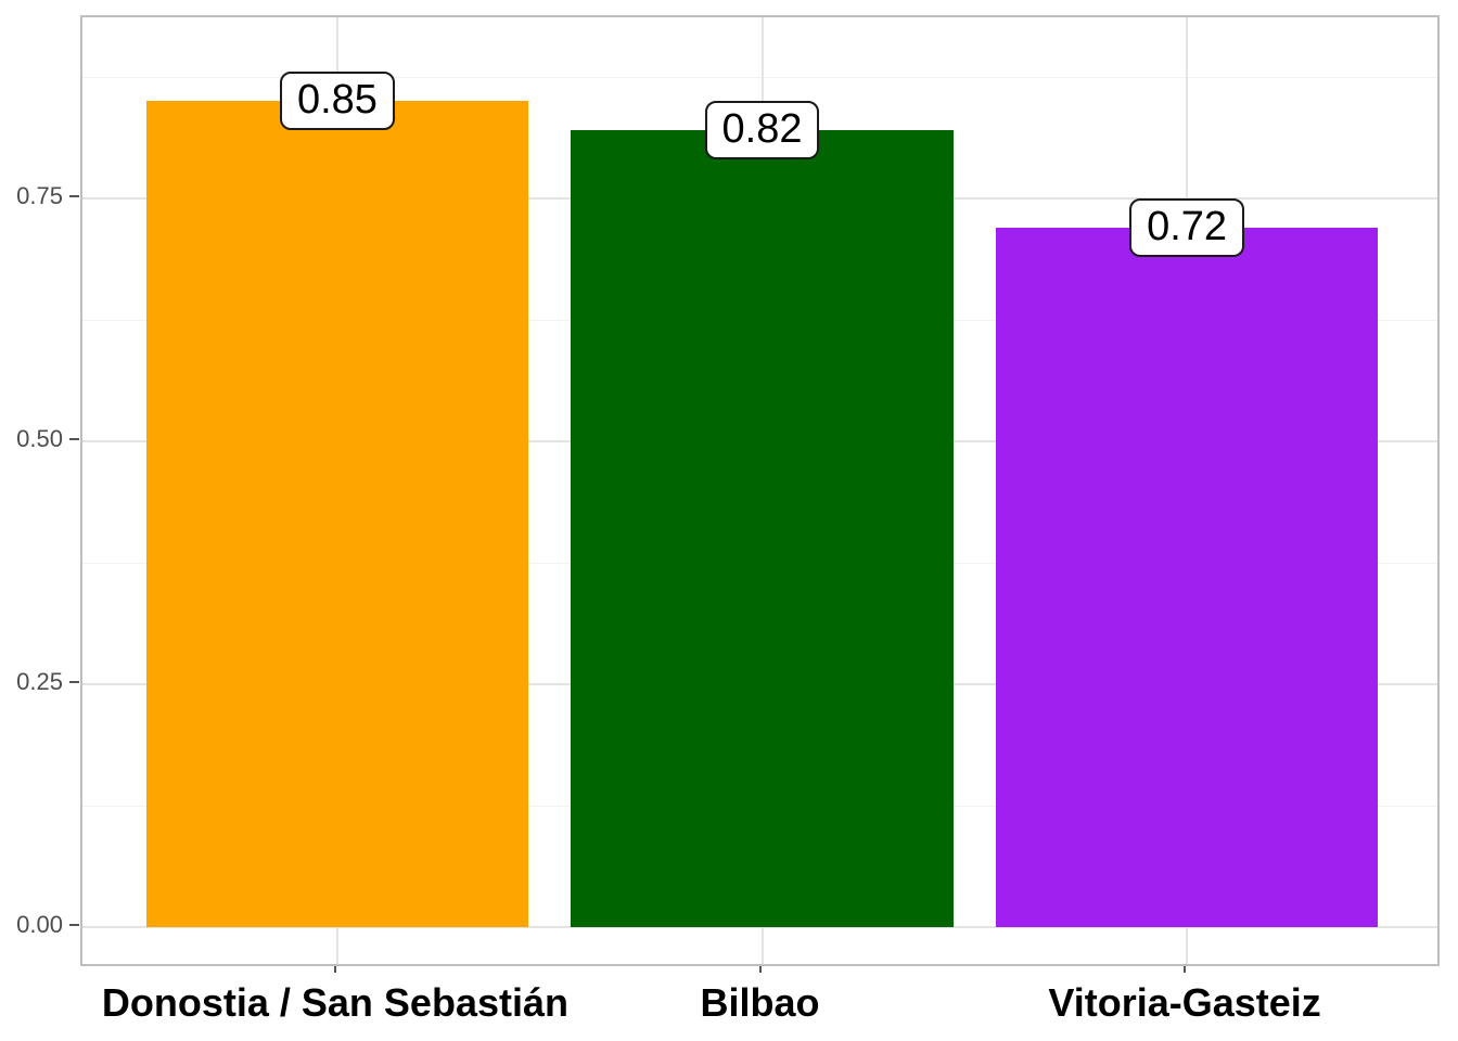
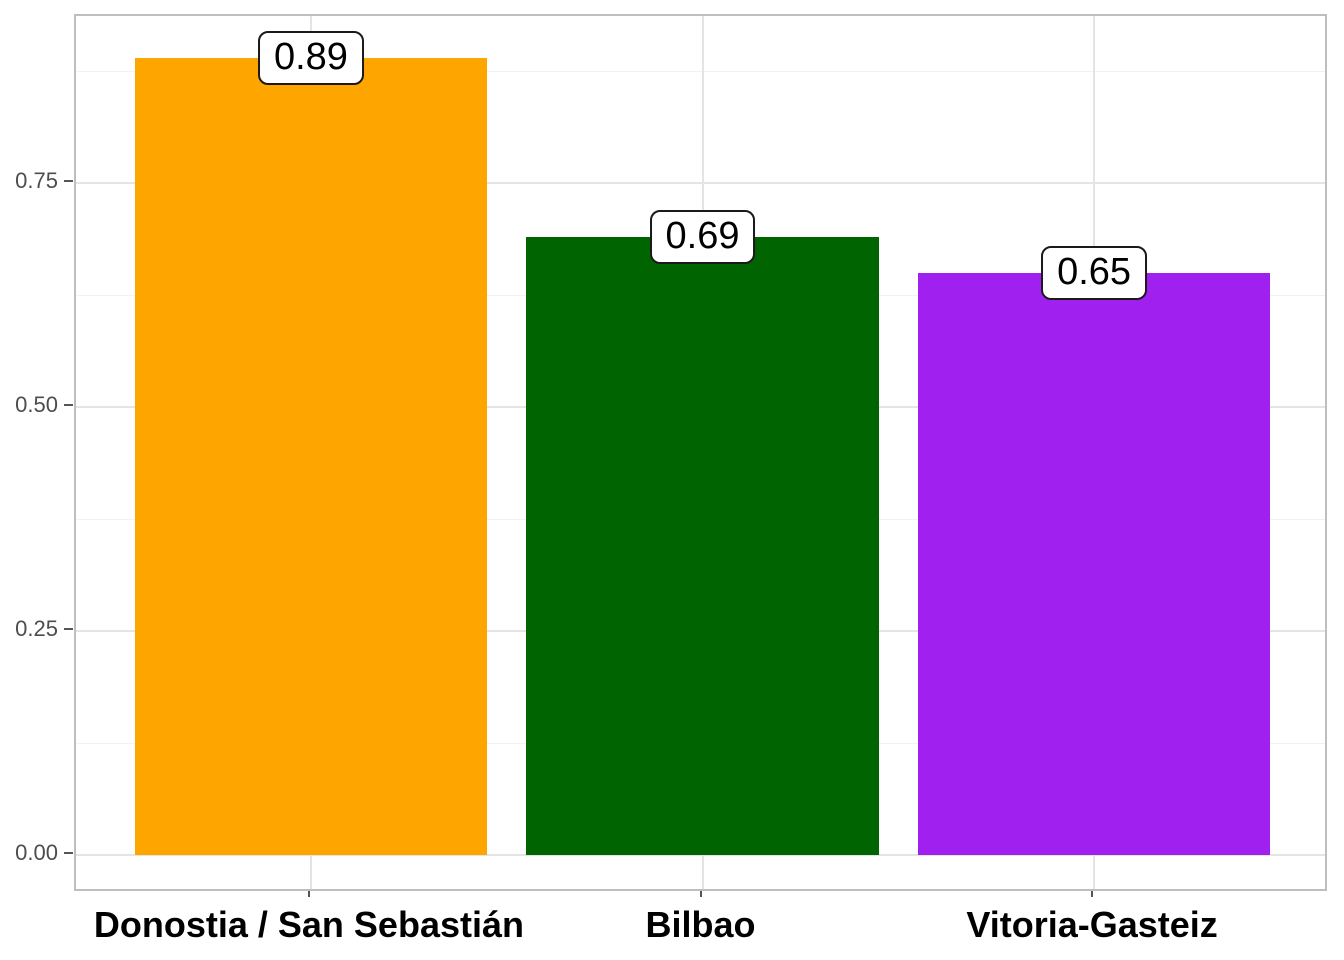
Donostia / San Sebastián: 0.85 -> 0.89
Bilbao: 0.82 -> 0.69
Vitoria-Gasteiz: 0.72 -> 0.65
